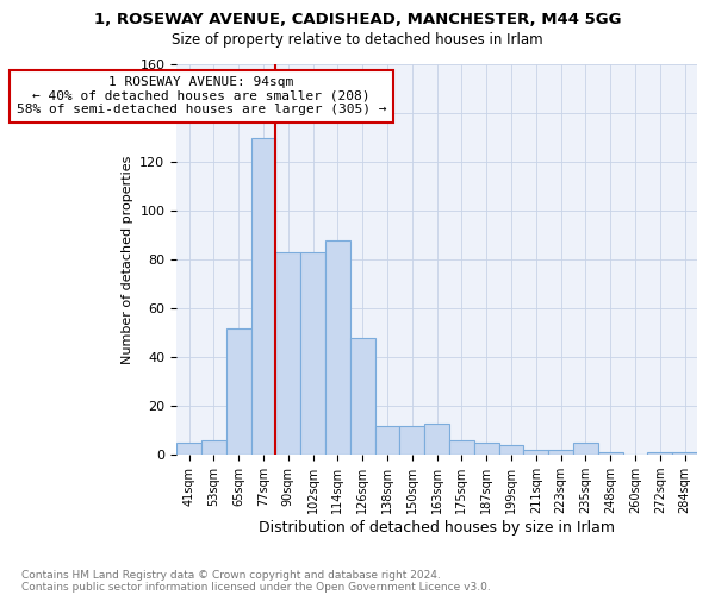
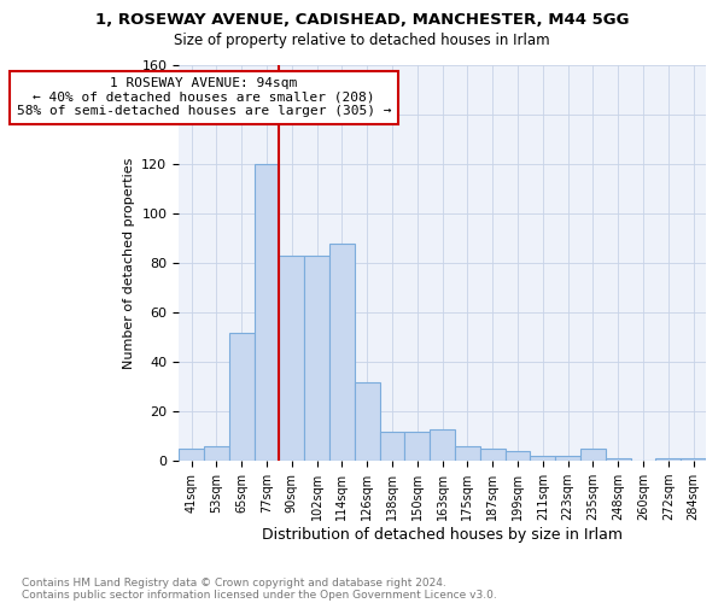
77sqm: 130 -> 120
126sqm: 48 -> 32
